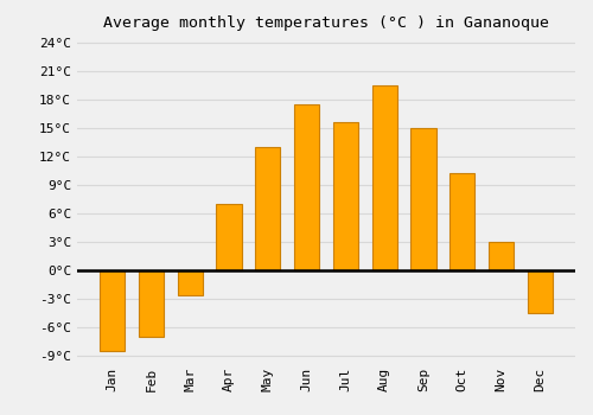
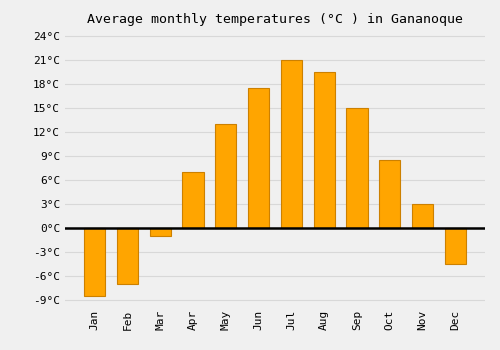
Mar: -2.6°C -> -1.0°C
Jul: 15.6°C -> 21.0°C
Oct: 10.2°C -> 8.5°C
